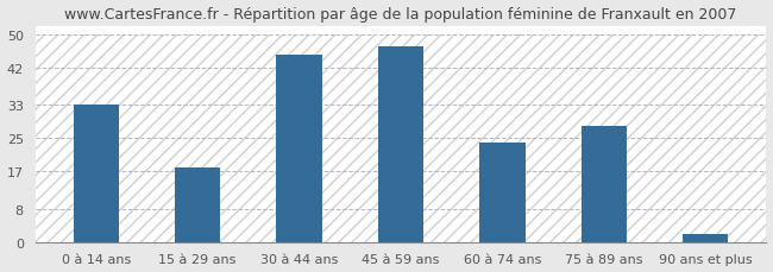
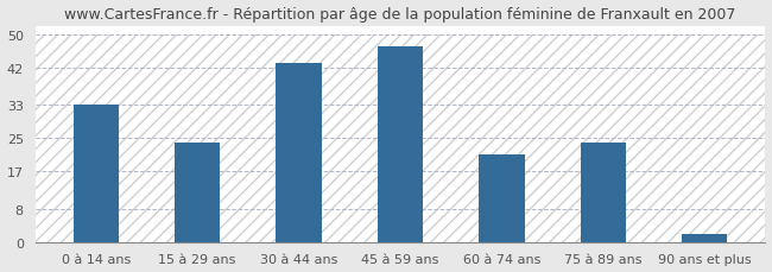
15 à 29 ans: 18 -> 24
30 à 44 ans: 45 -> 43
60 à 74 ans: 24 -> 21
75 à 89 ans: 28 -> 24
